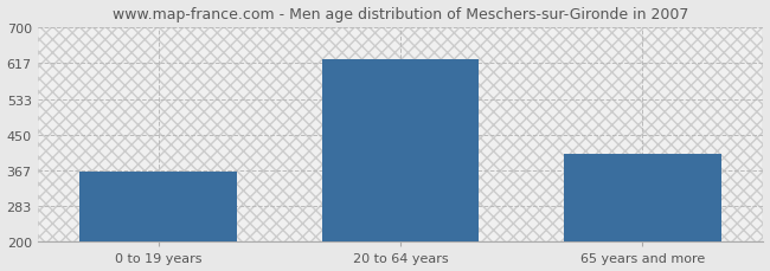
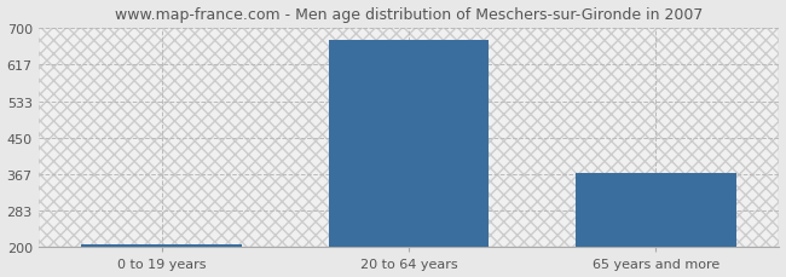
0 to 19 years: 365 -> 207
20 to 64 years: 625 -> 672
65 years and more: 405 -> 370
